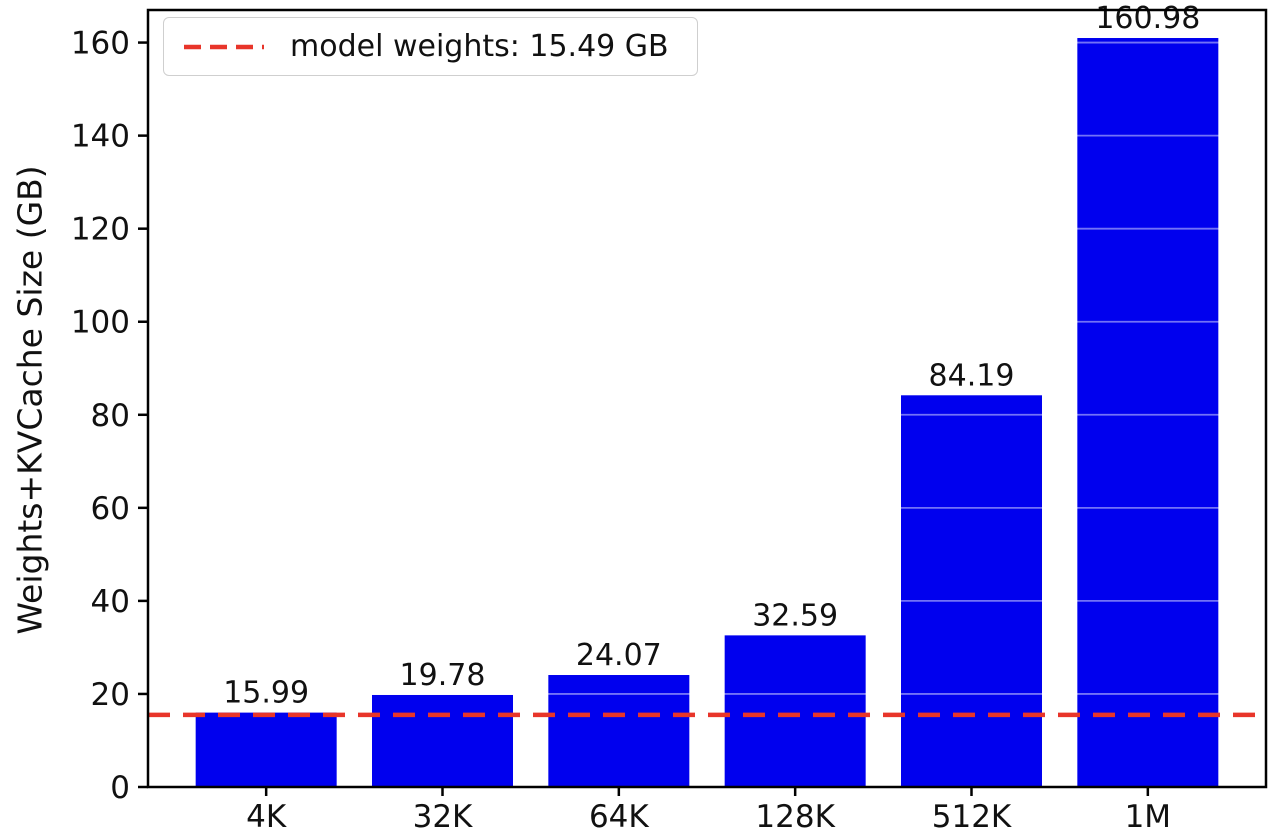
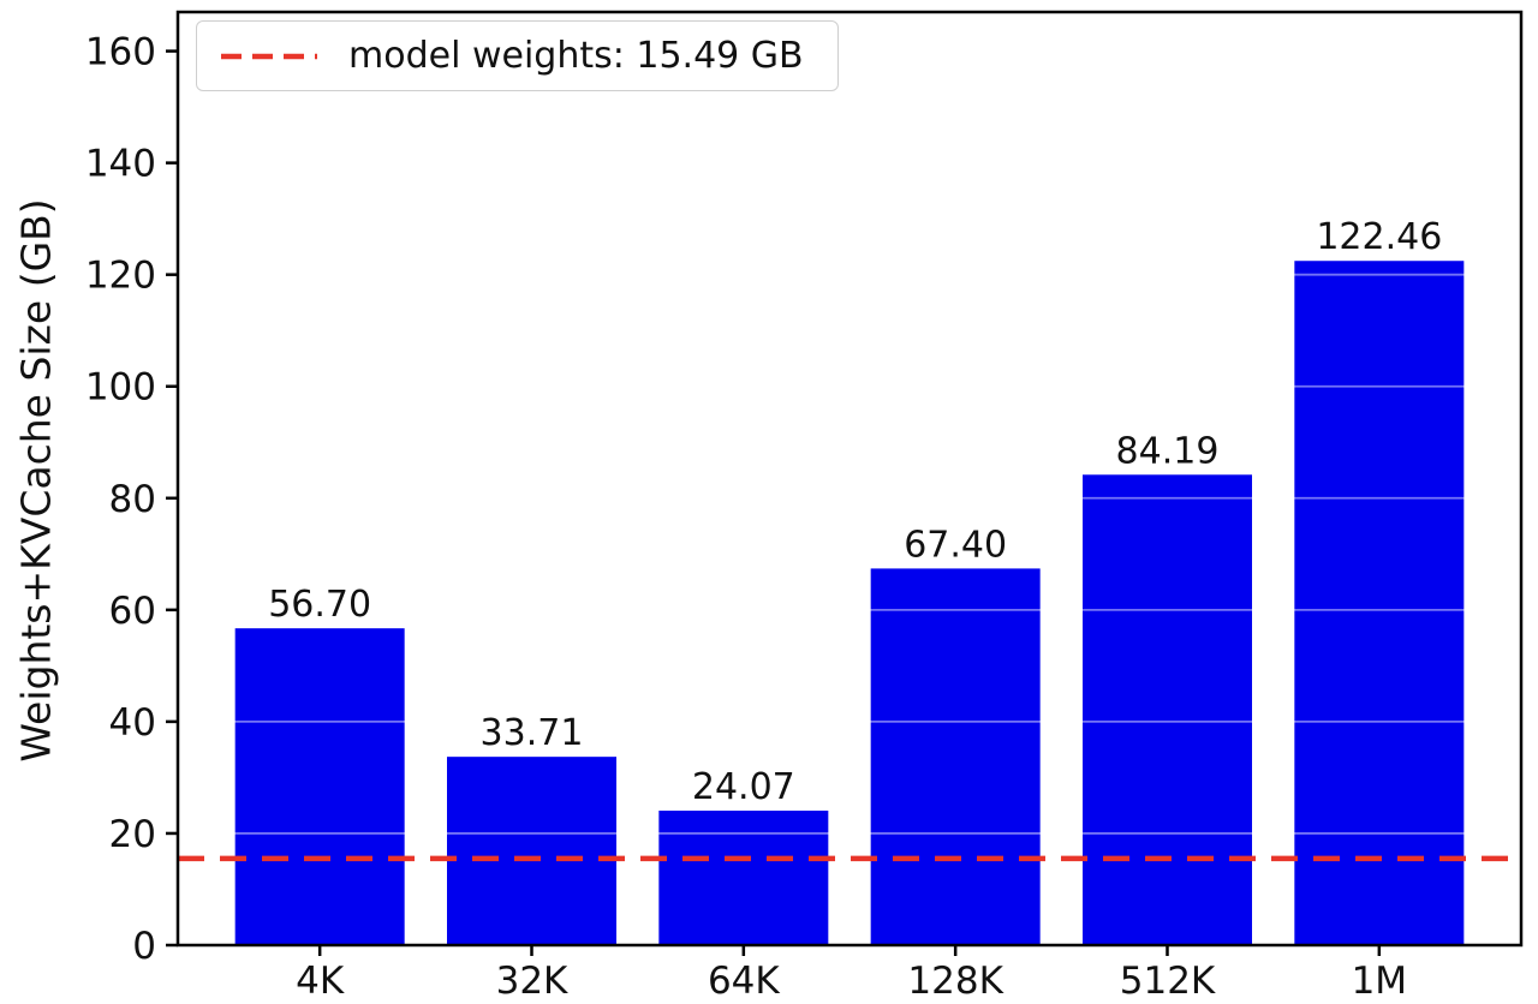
4K: 15.99 -> 56.70
32K: 19.78 -> 33.71
128K: 32.59 -> 67.40
1M: 160.98 -> 122.46
